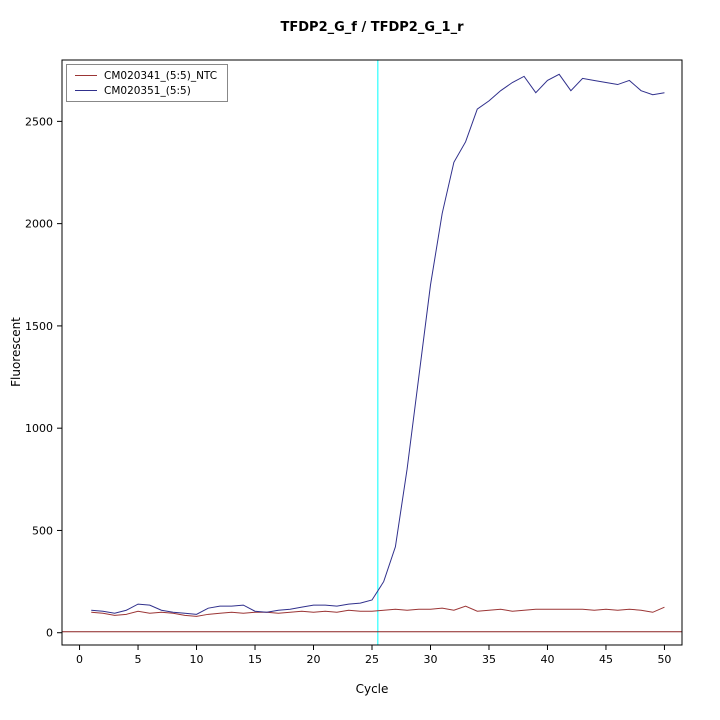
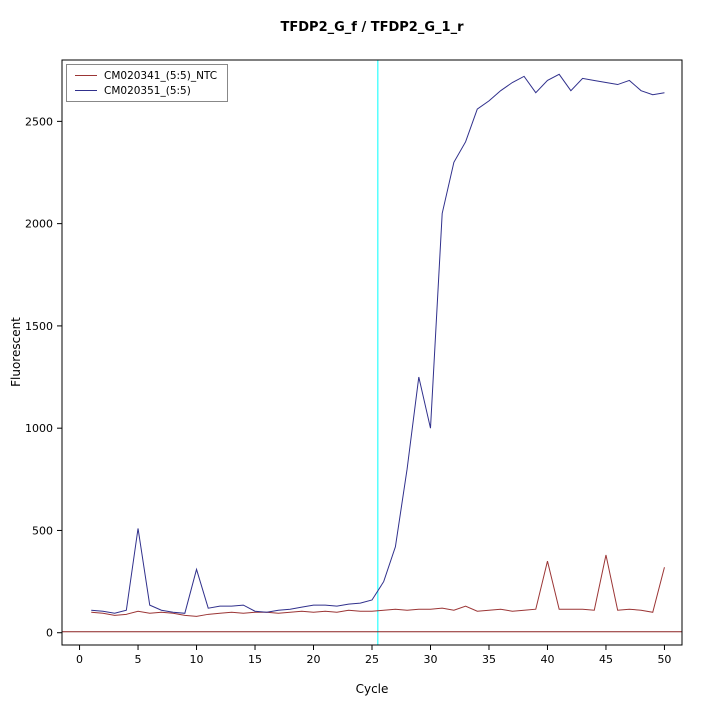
CM020351_(5:5)/5: 140 -> 510
CM020351_(5:5)/10: 90 -> 310
CM020351_(5:5)/30: 1700 -> 1000
CM020341_(5:5)_NTC/40: 120 -> 350
CM020341_(5:5)_NTC/45: 120 -> 380
CM020341_(5:5)_NTC/50: 120 -> 320
